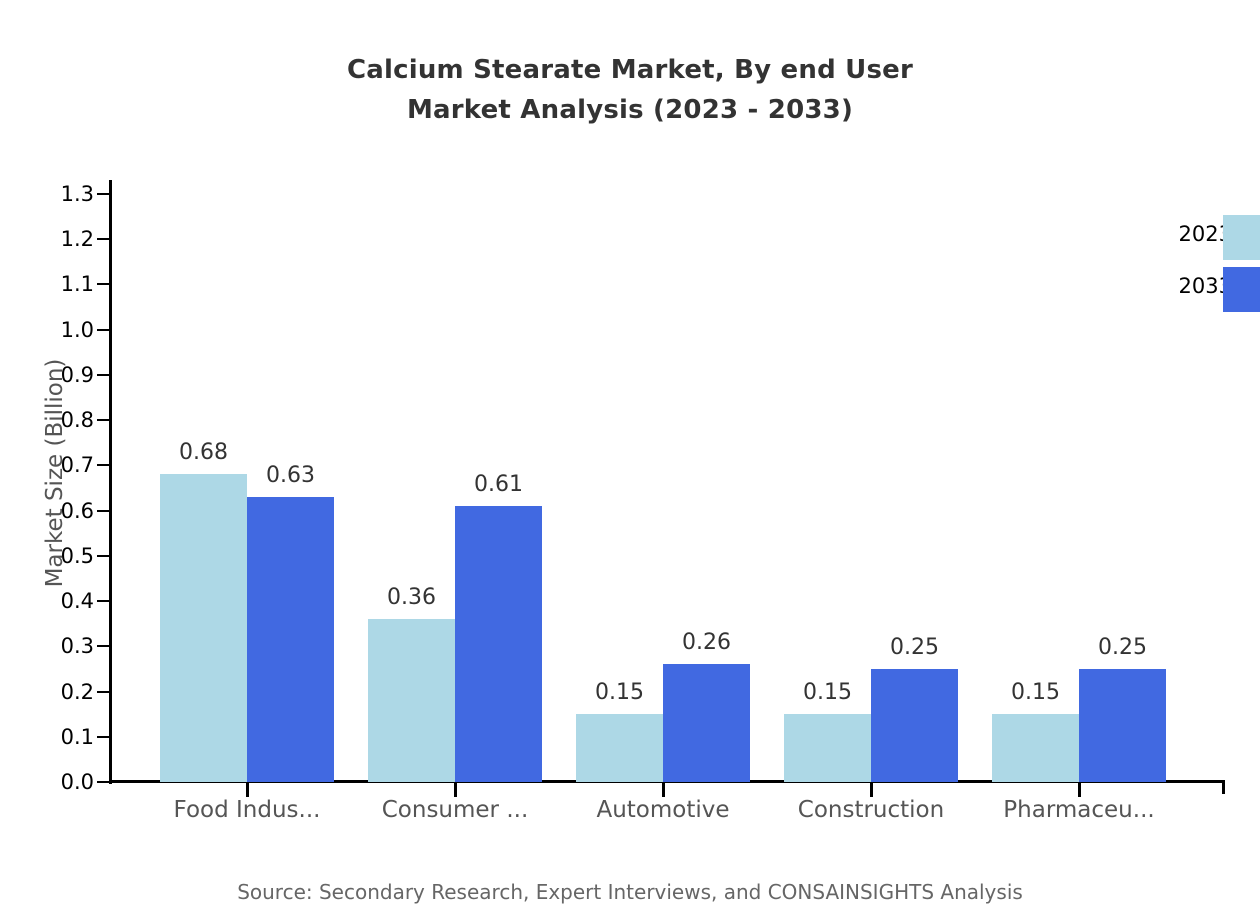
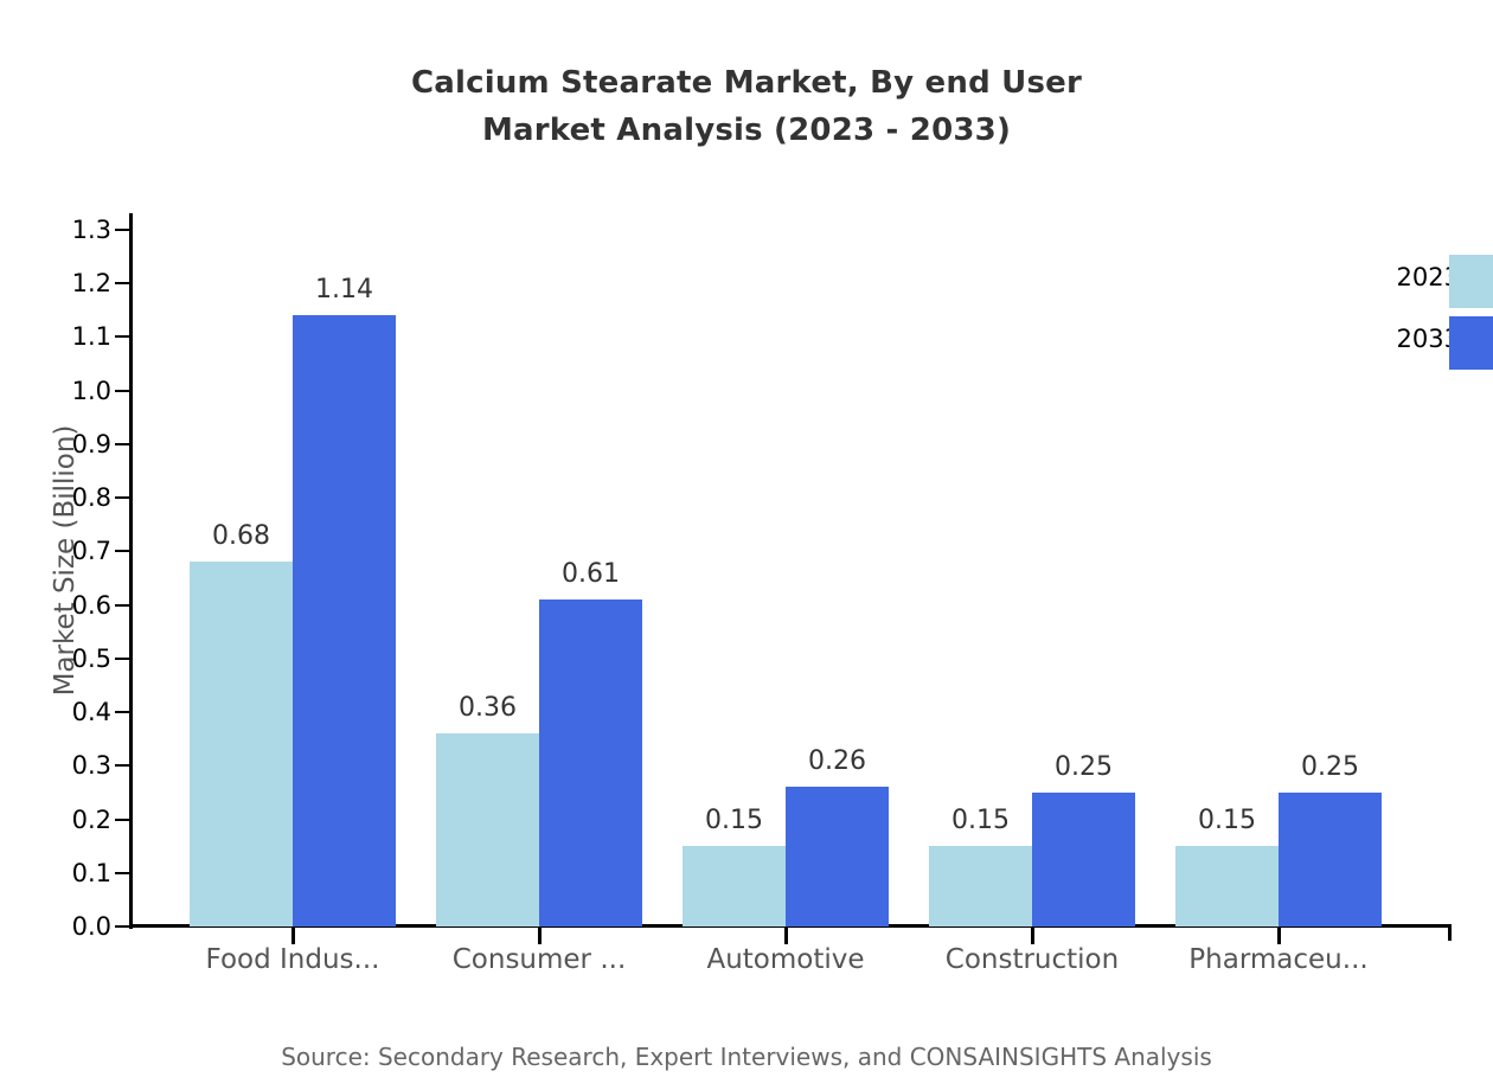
2033/Food Indus...: 0.63 -> 1.14
